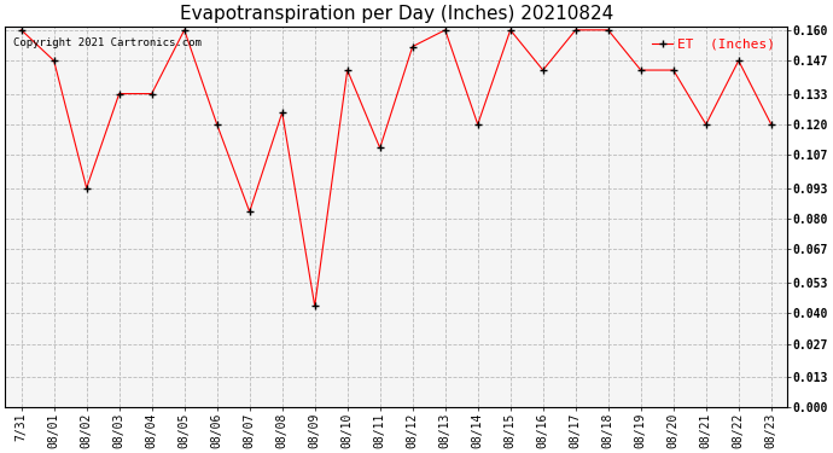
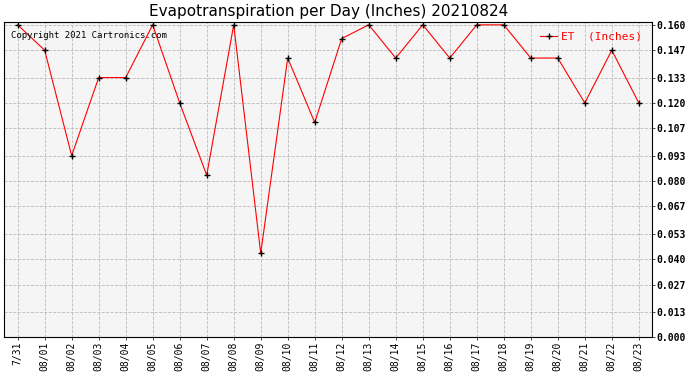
08/08: 0.125 -> 0.160
08/14: 0.120 -> 0.143
